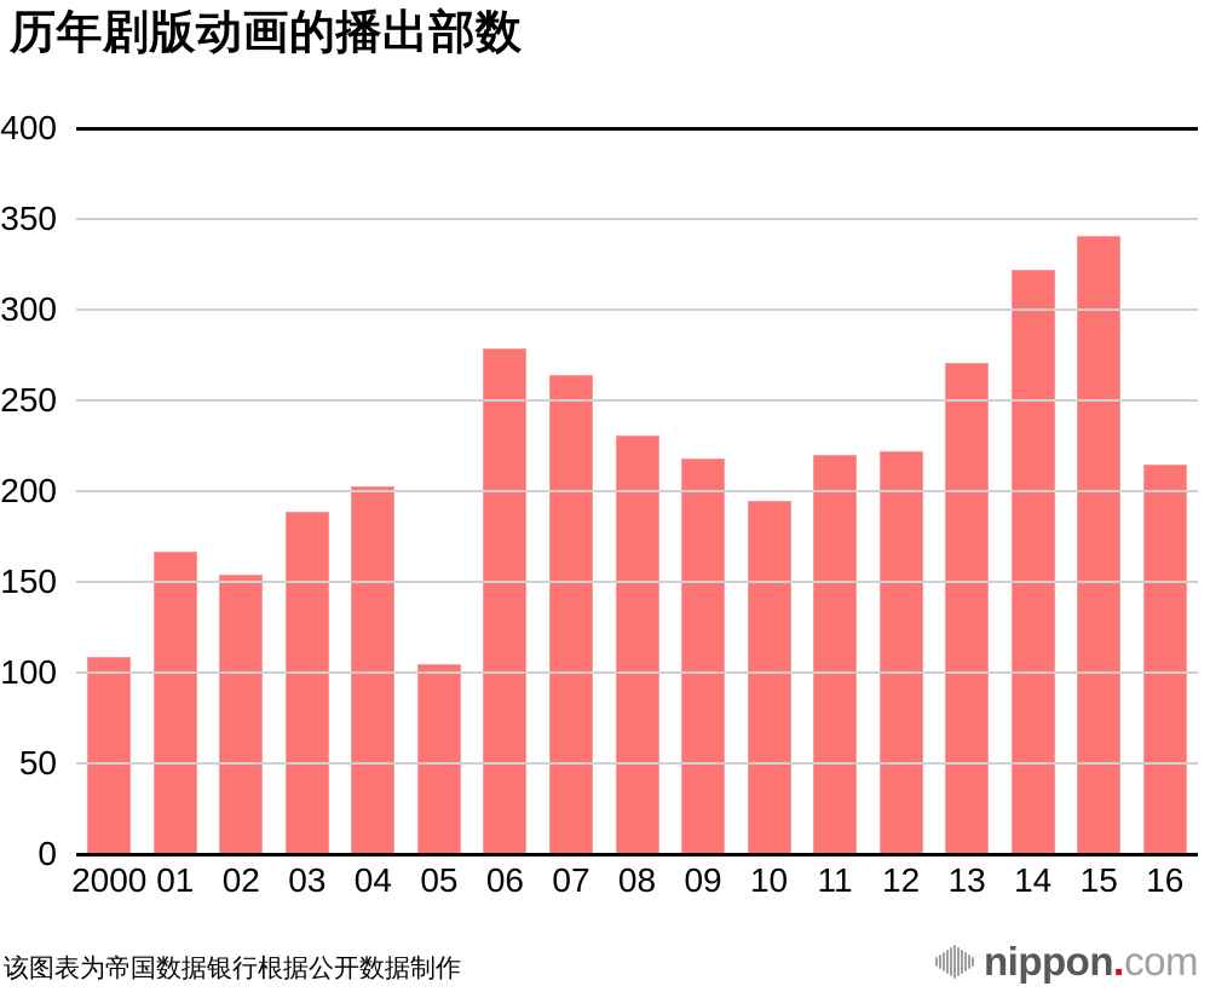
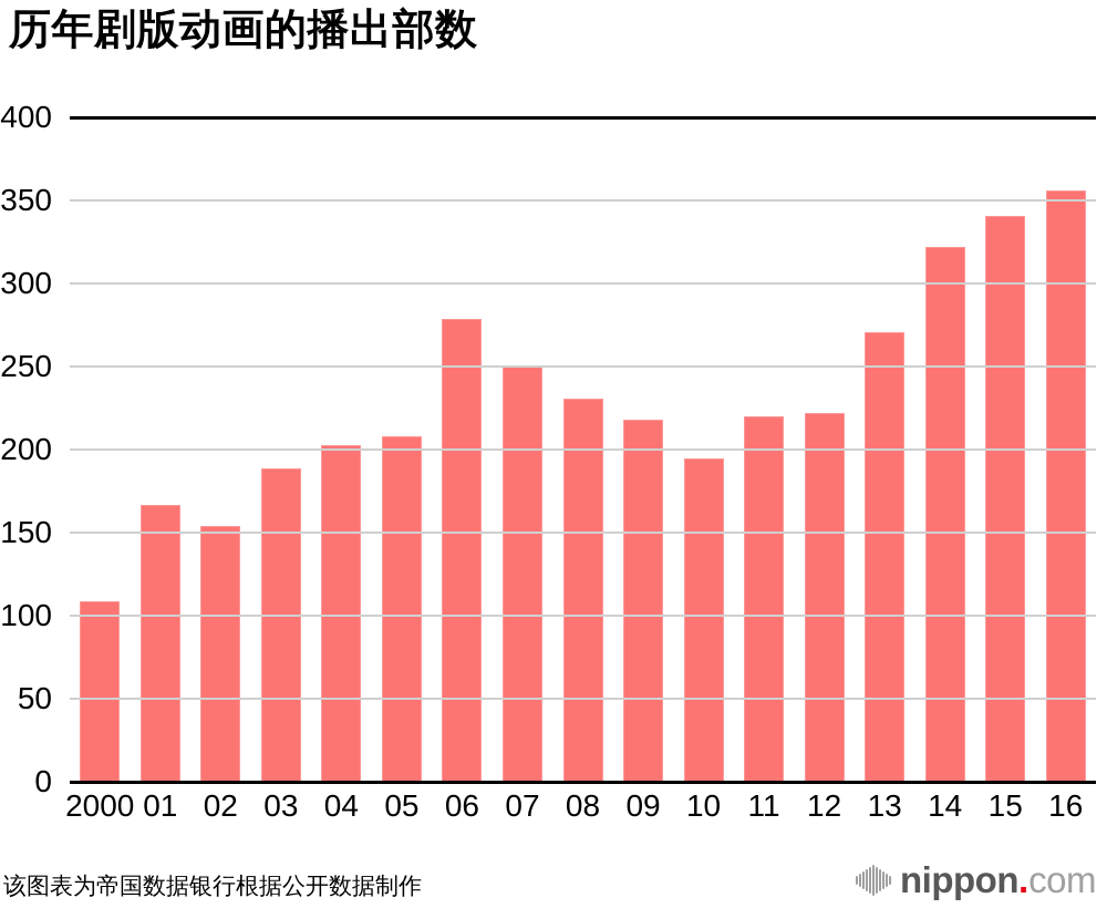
05: 105 -> 208
07: 264 -> 250
16: 215 -> 356
